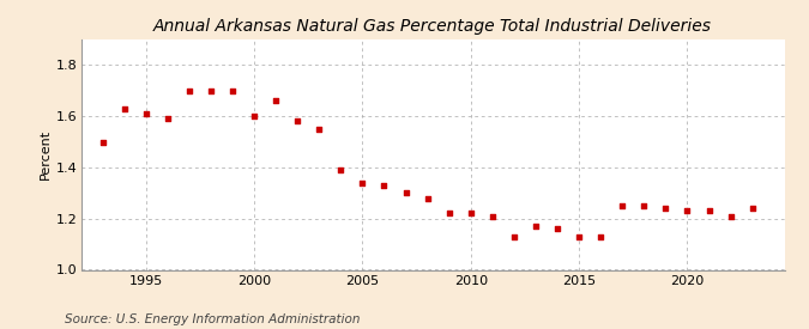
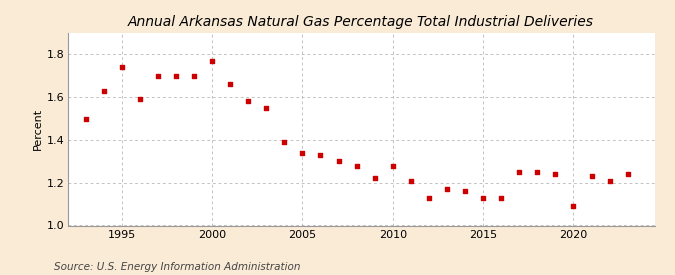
1995: 1.61 -> 1.74
2000: 1.60 -> 1.77
2010: 1.22 -> 1.28
2020: 1.23 -> 1.09
